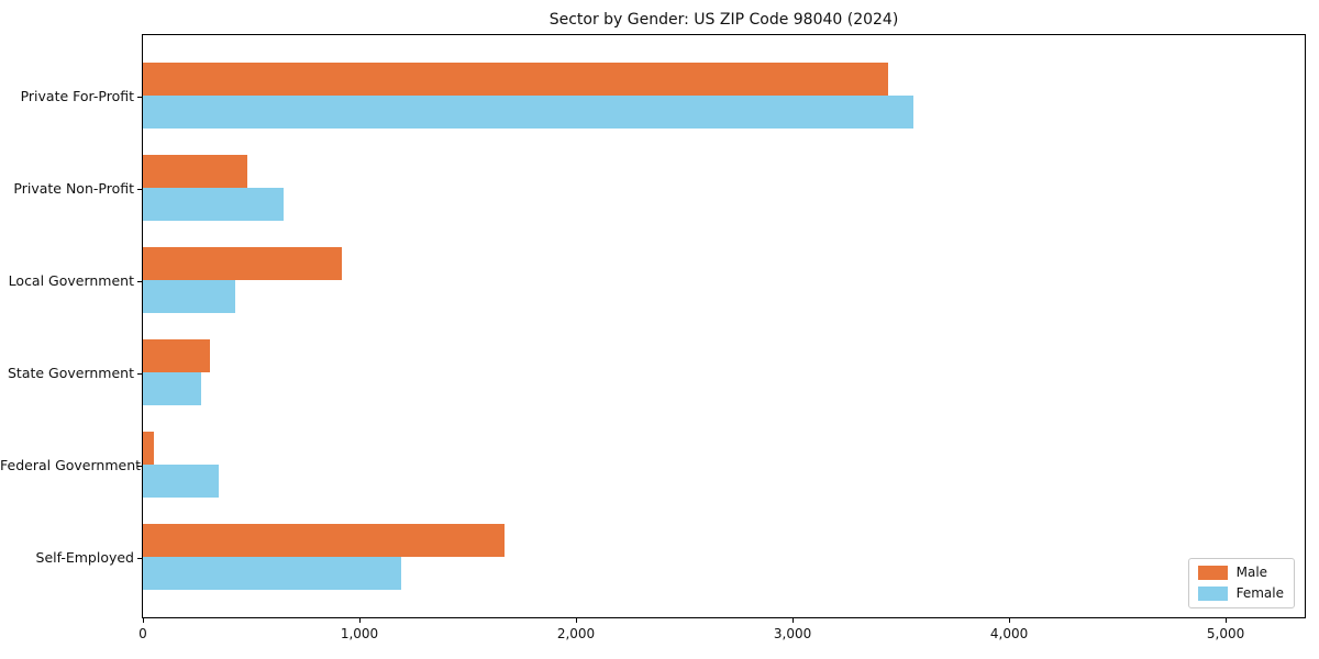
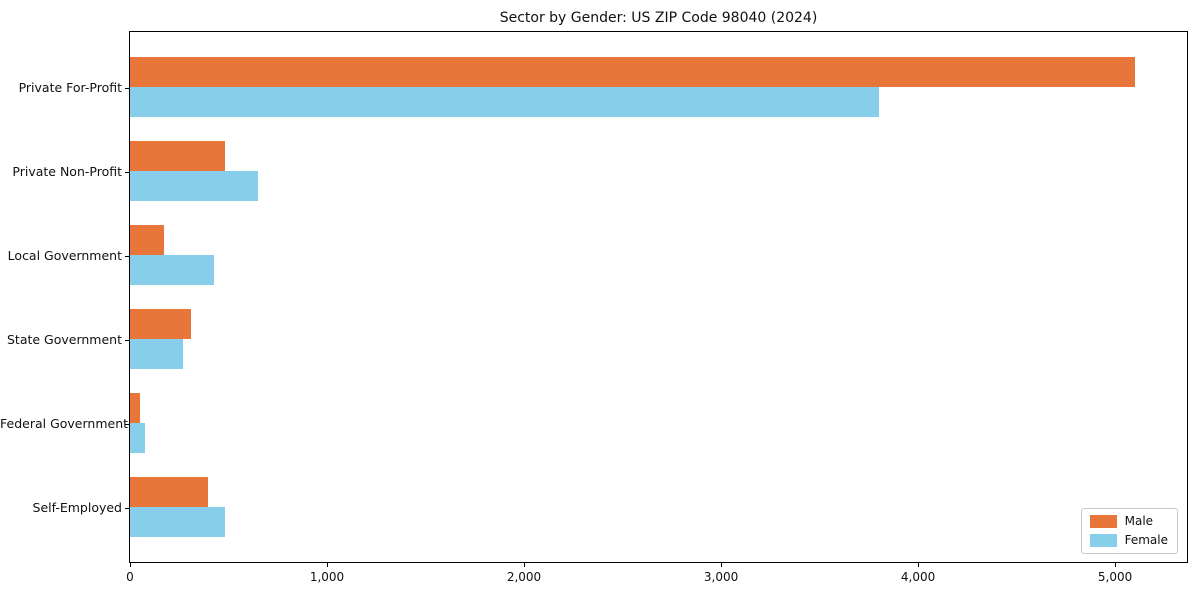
Male/Private For-Profit: 3440 -> 5100
Female/Private For-Profit: 3560 -> 3800
Male/Local Government: 920 -> 170
Female/Federal Government: 350 -> 80
Male/Self-Employed: 1670 -> 400
Female/Self-Employed: 1190 -> 480
